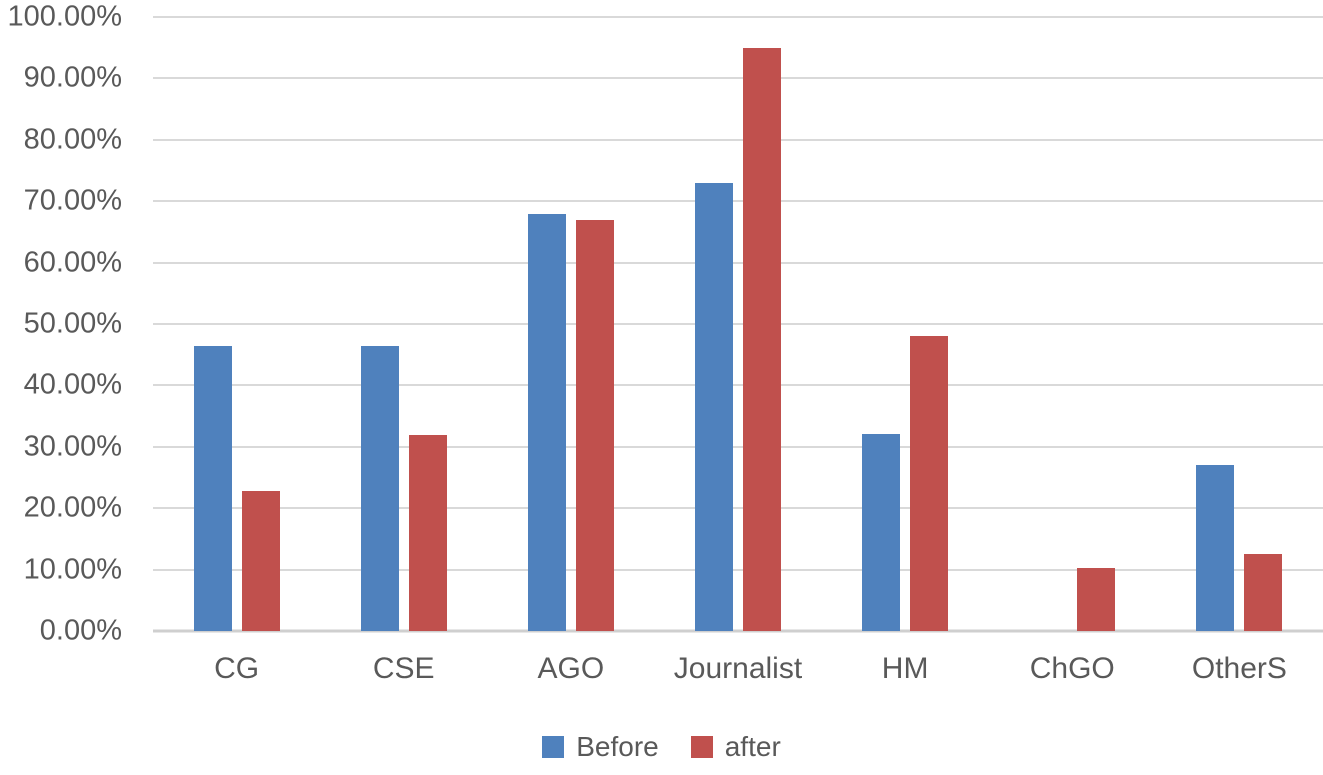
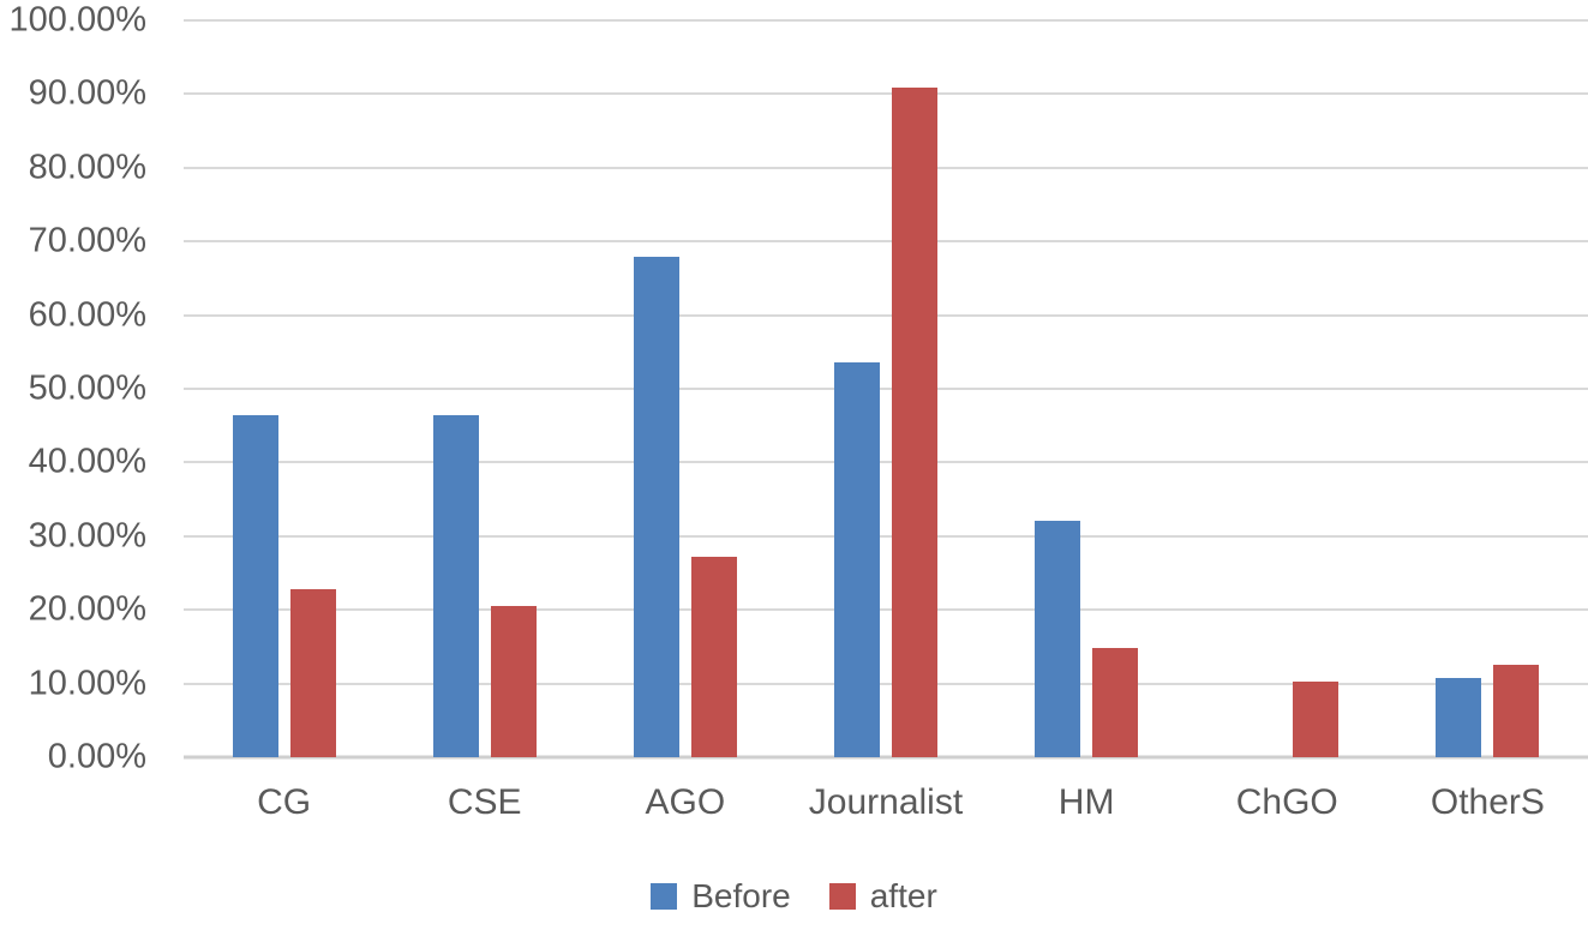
after/CSE: 32% -> 20%
after/AGO: 67% -> 27%
Before/Journalist: 73% -> 54%
after/Journalist: 95% -> 91%
after/HM: 48% -> 15%
Before/OtherS: 27% -> 11%
